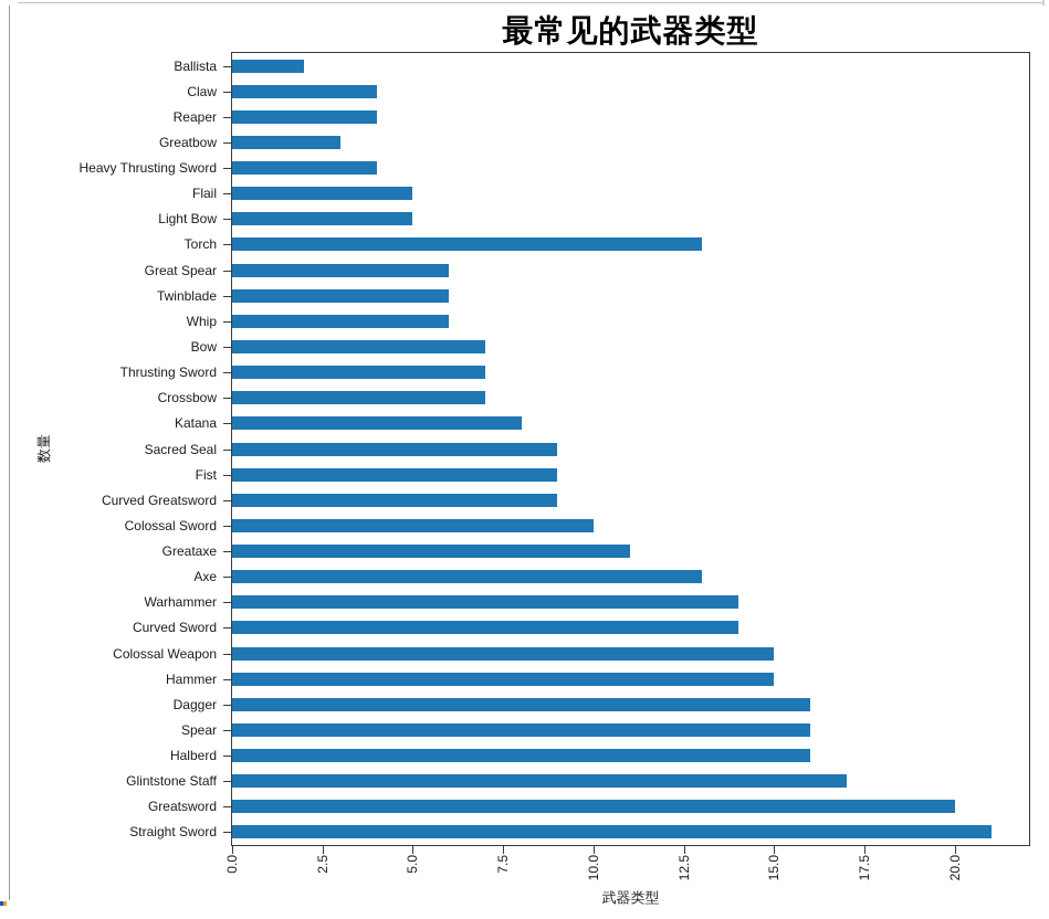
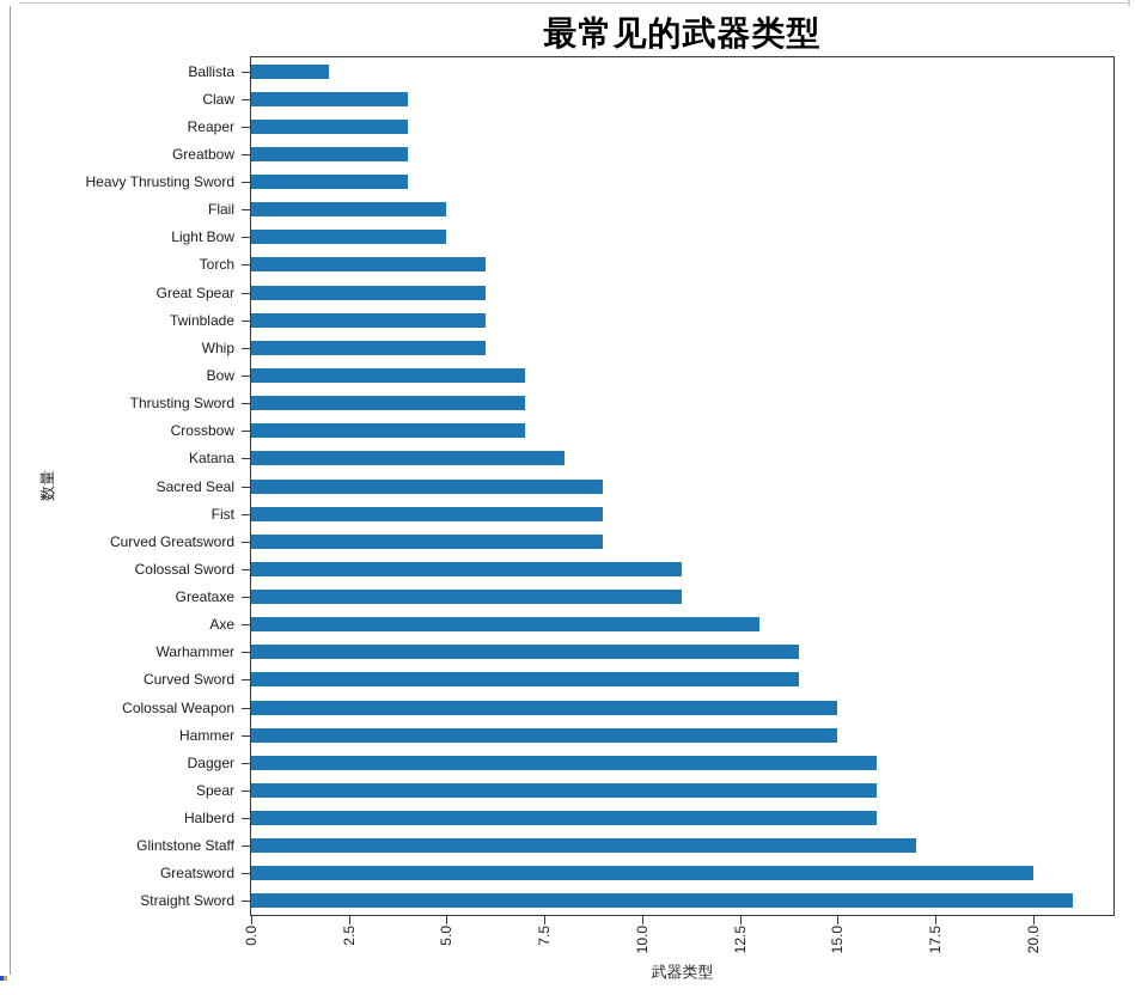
Greatbow: 3 -> 4
Torch: 13 -> 6
Colossal Sword: 10 -> 11
